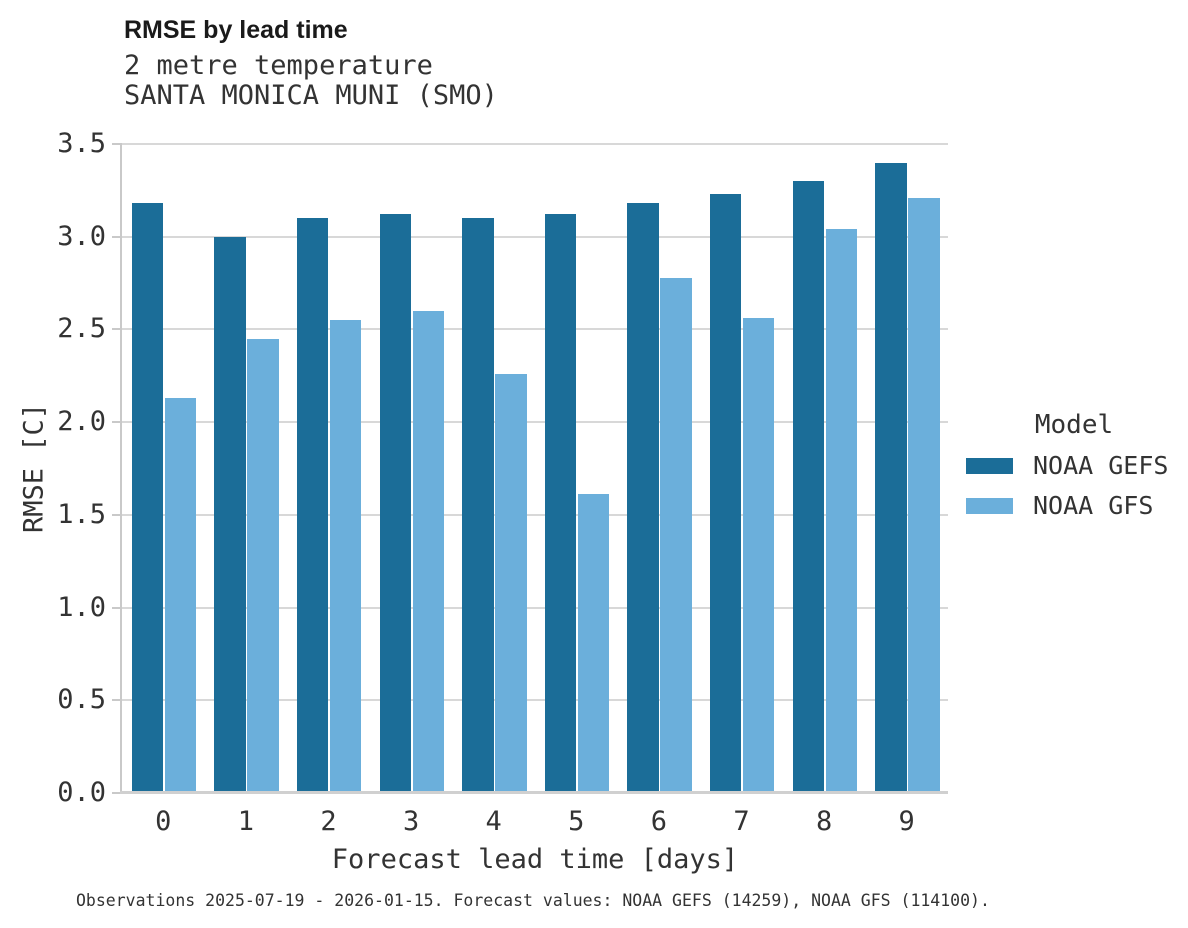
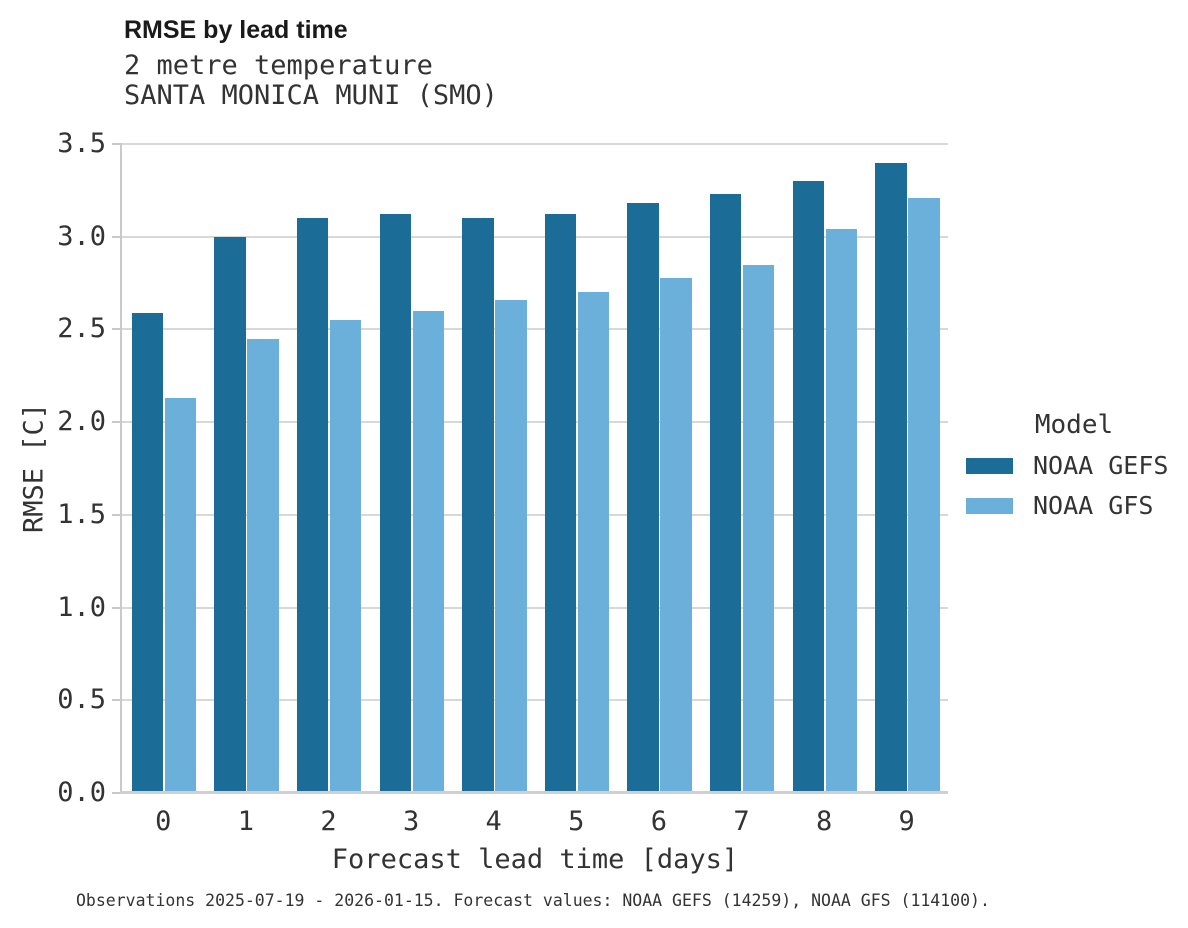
NOAA GEFS/0: 3.18 -> 2.59
NOAA GFS/4: 2.26 -> 2.66
NOAA GFS/5: 1.61 -> 2.70
NOAA GFS/7: 2.56 -> 2.85
